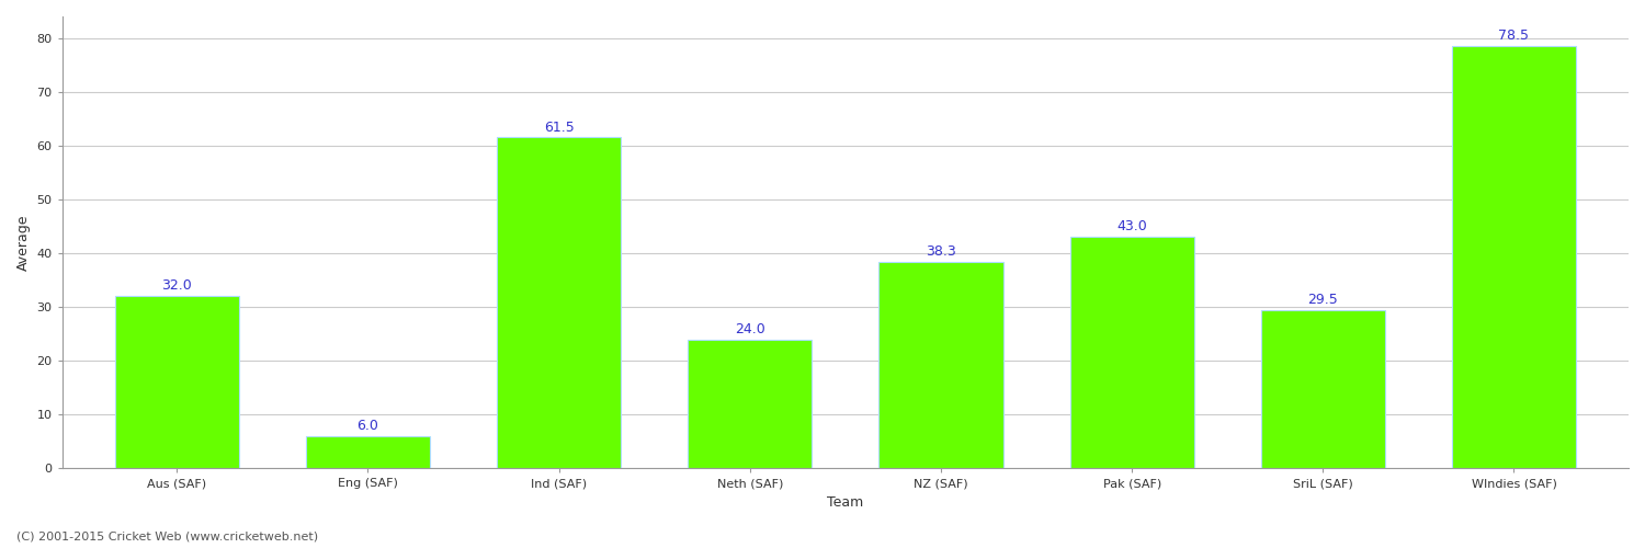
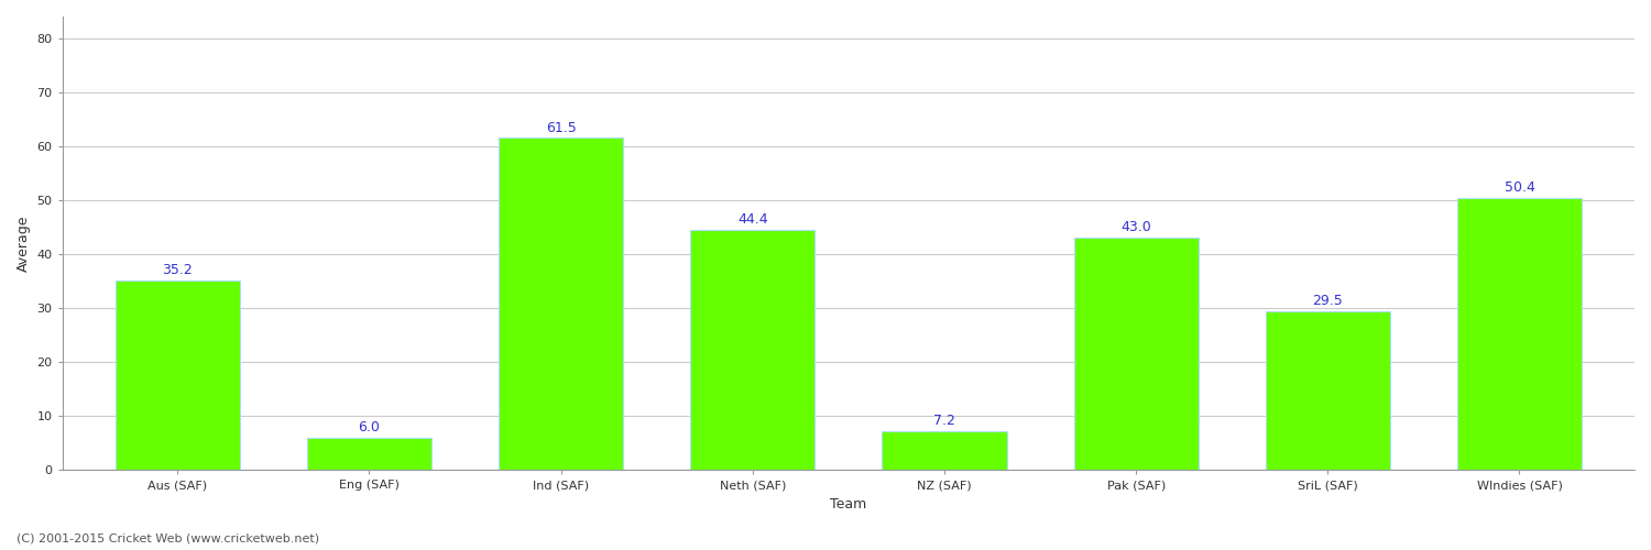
Aus (SAF): 32.0 -> 35.2
Neth (SAF): 24.0 -> 44.4
NZ (SAF): 38.3 -> 7.2
WIndies (SAF): 78.5 -> 50.4
